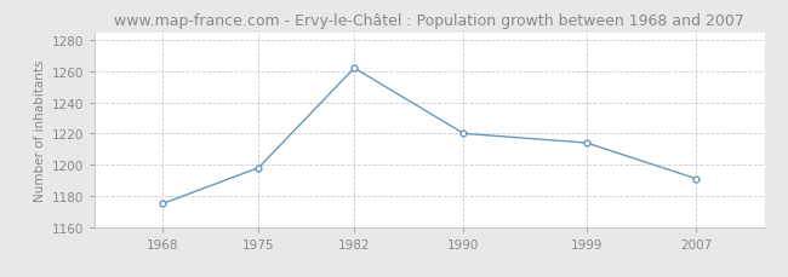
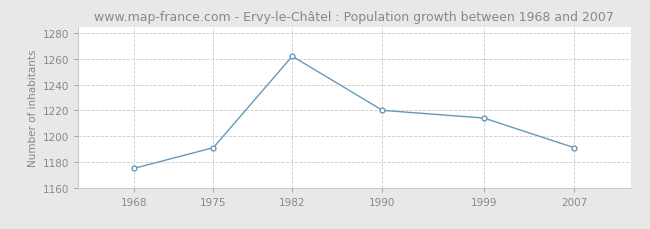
1975: 1198 -> 1191
